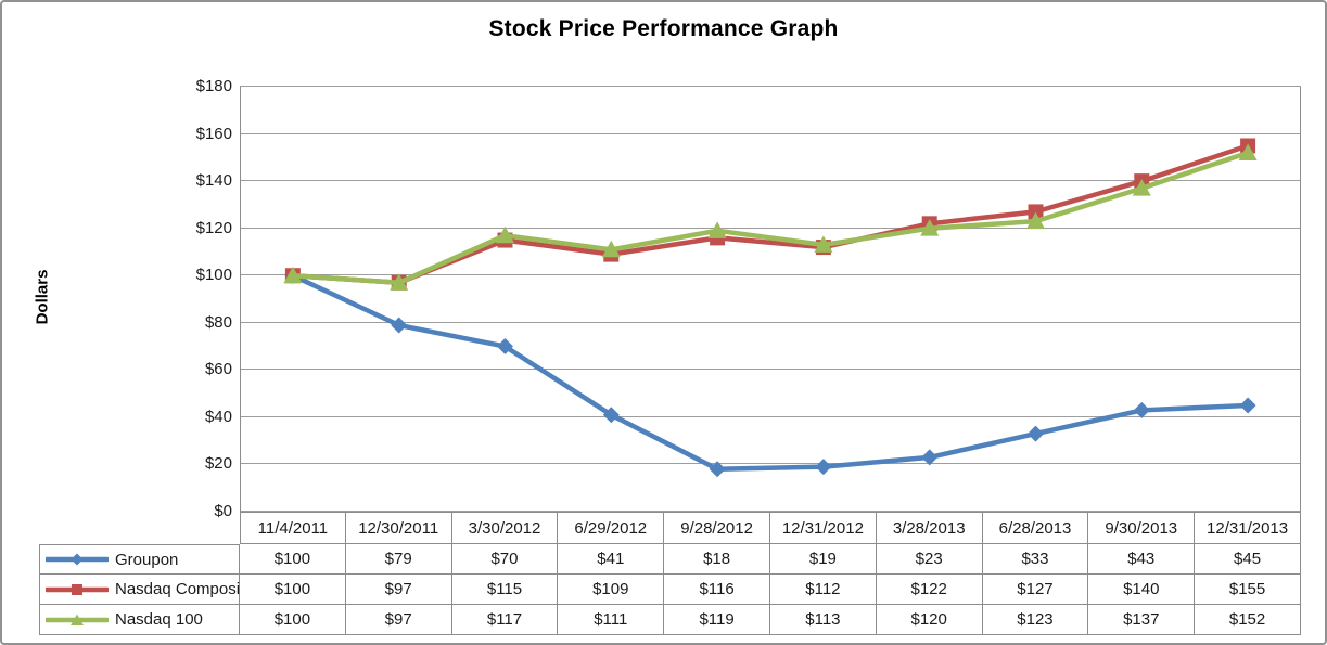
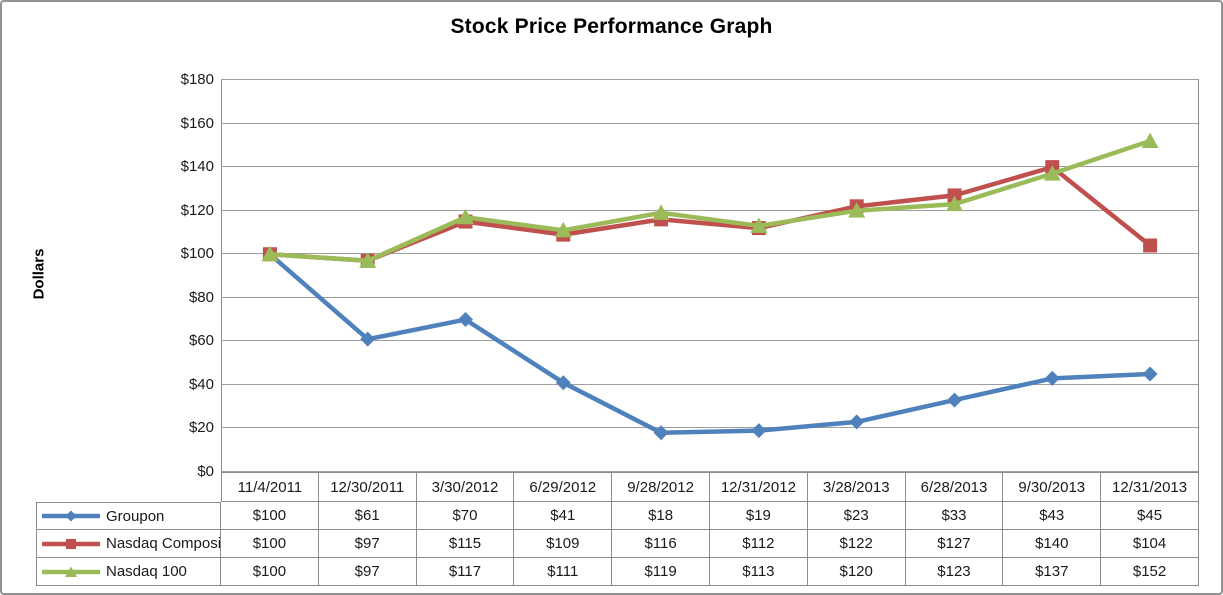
Groupon/12/30/2011: $79 -> $61
Nasdaq Composite/12/31/2013: $155 -> $104
